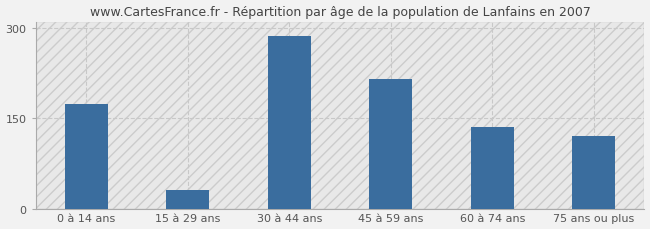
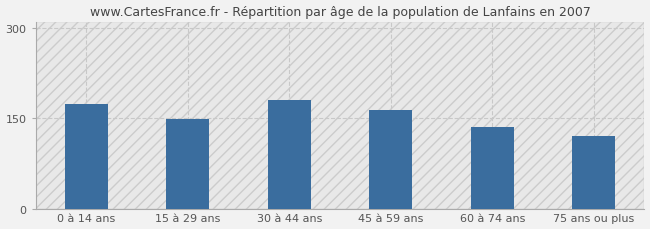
15 à 29 ans: 30 -> 149
30 à 44 ans: 286 -> 180
45 à 59 ans: 214 -> 163
